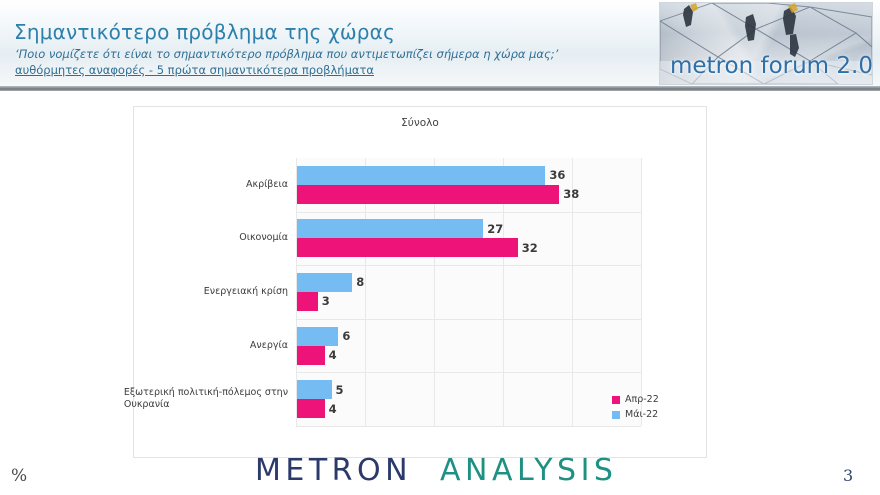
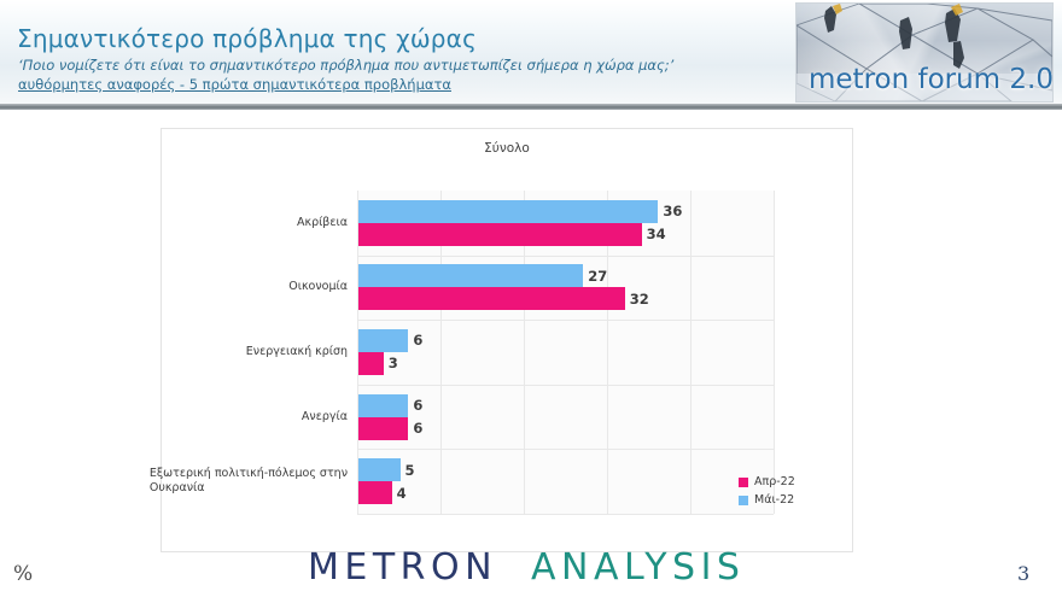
Απρ-22/Ακρίβεια: 38 -> 34
Μάι-22/Ενεργειακή κρίση: 8 -> 6
Απρ-22/Ανεργία: 4 -> 6
